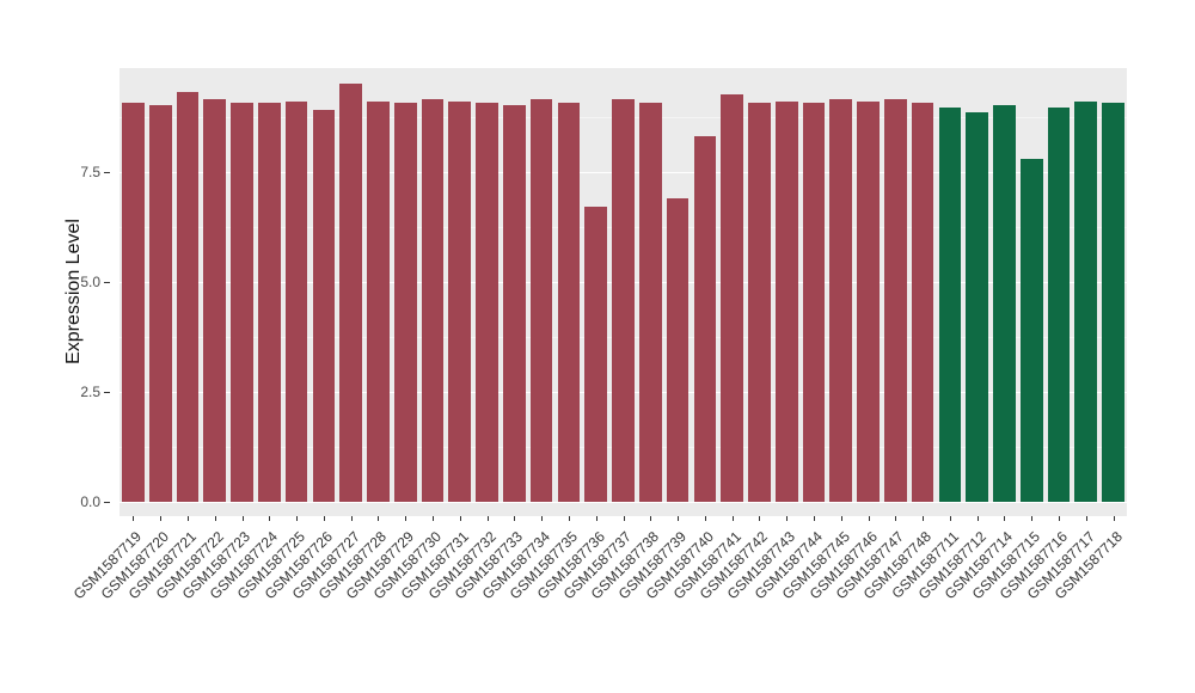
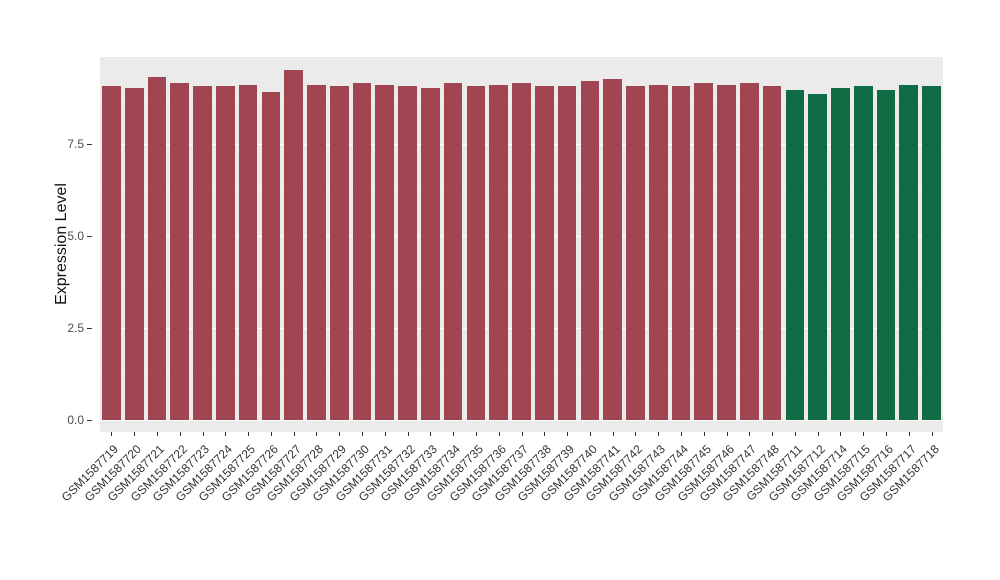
GSM1587736: 6.7 -> 9.1
GSM1587739: 6.9 -> 9.1
GSM1587740: 8.3 -> 9.2
GSM1587715: 7.8 -> 9.1
